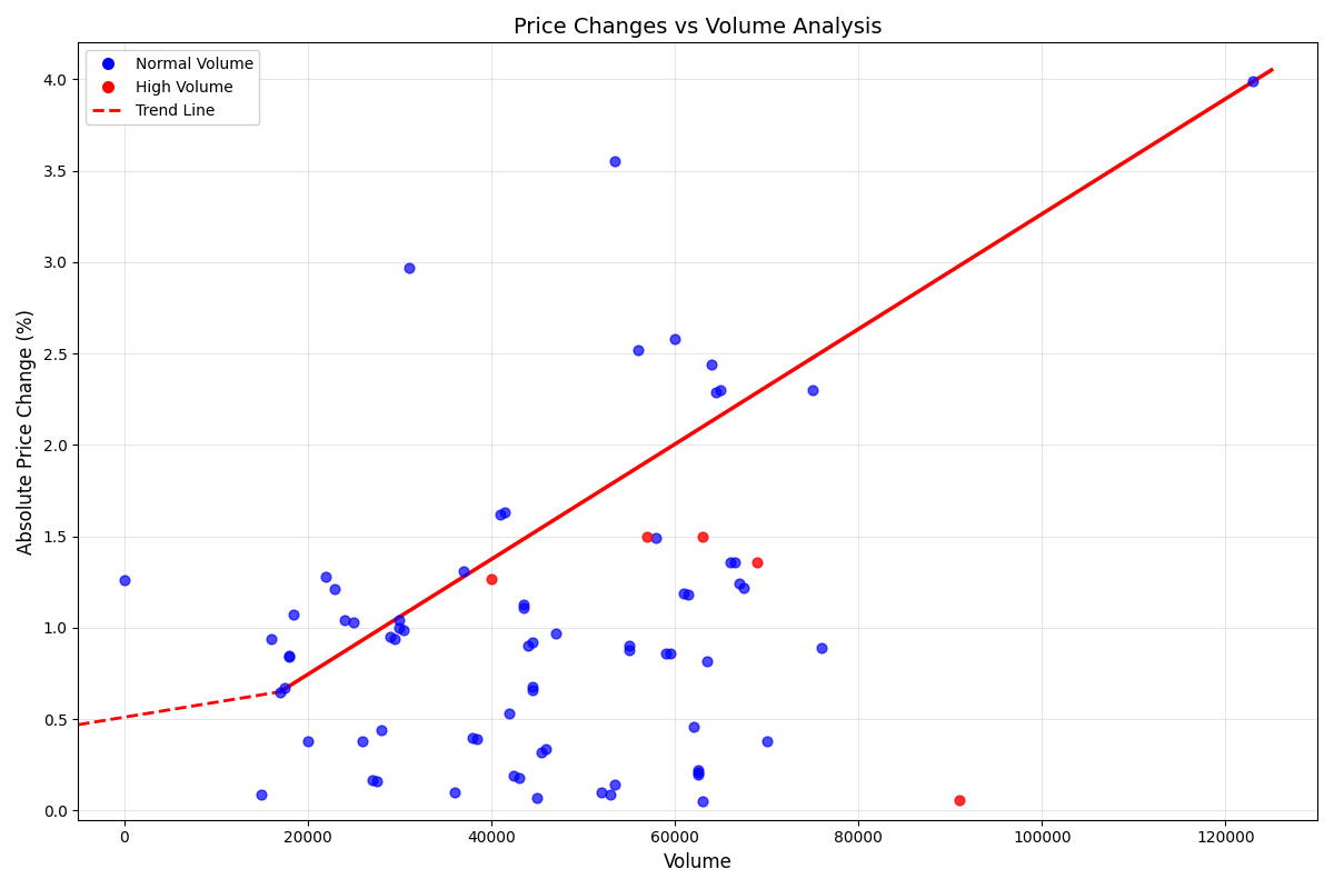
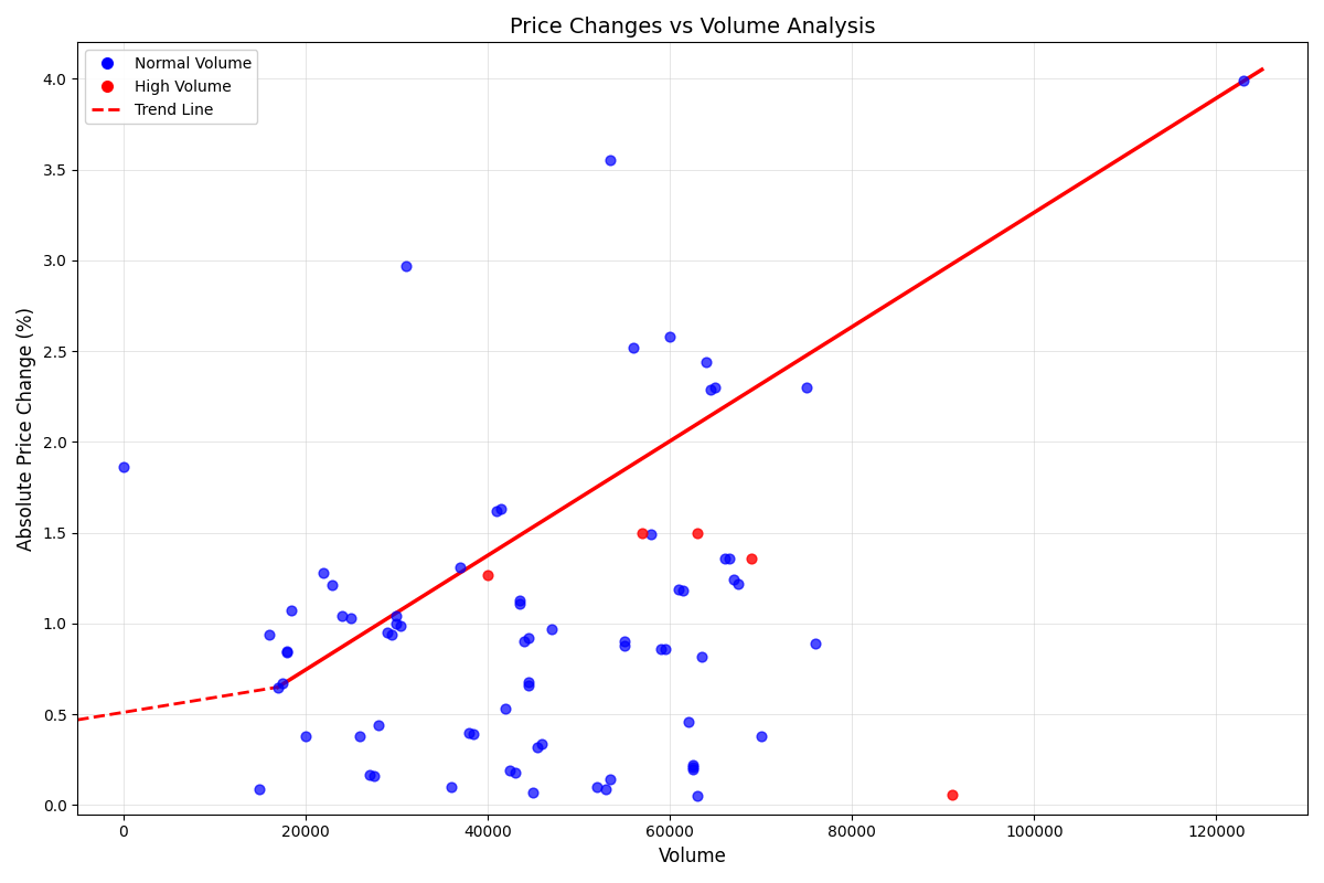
Normal Volume/0: 1.26 -> 1.86
